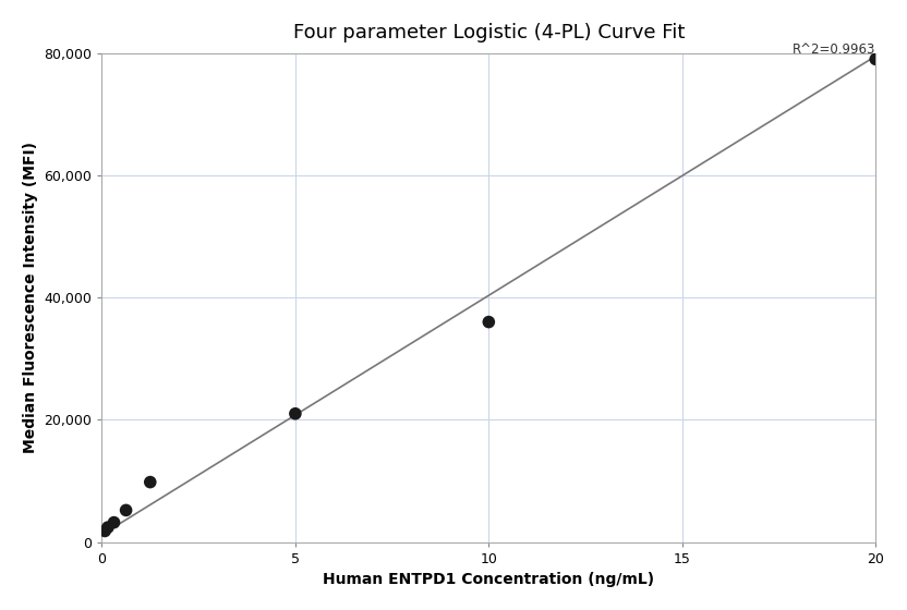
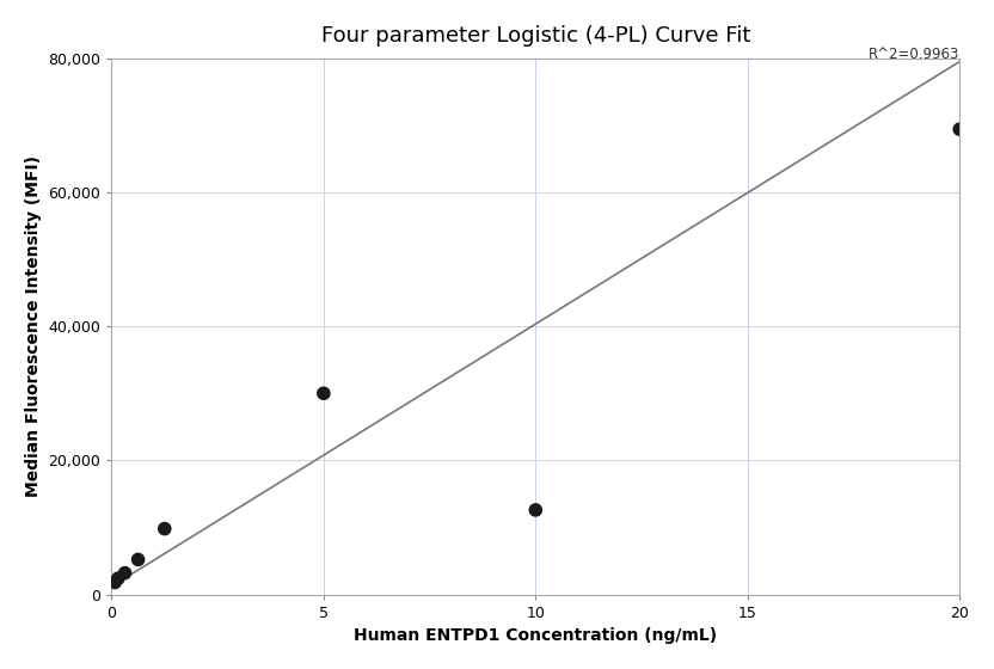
5: 21,000 -> 30,000
10: 36,000 -> 12,600
20: 79,000 -> 69,400
